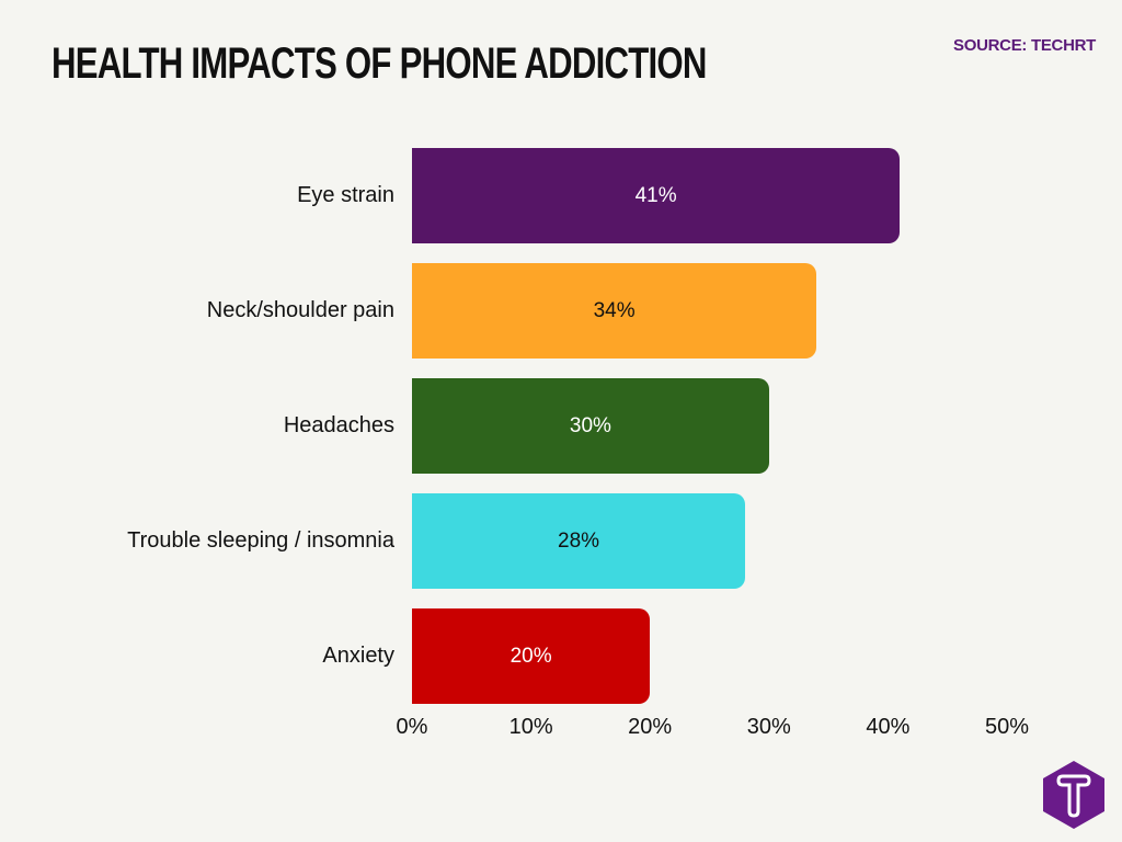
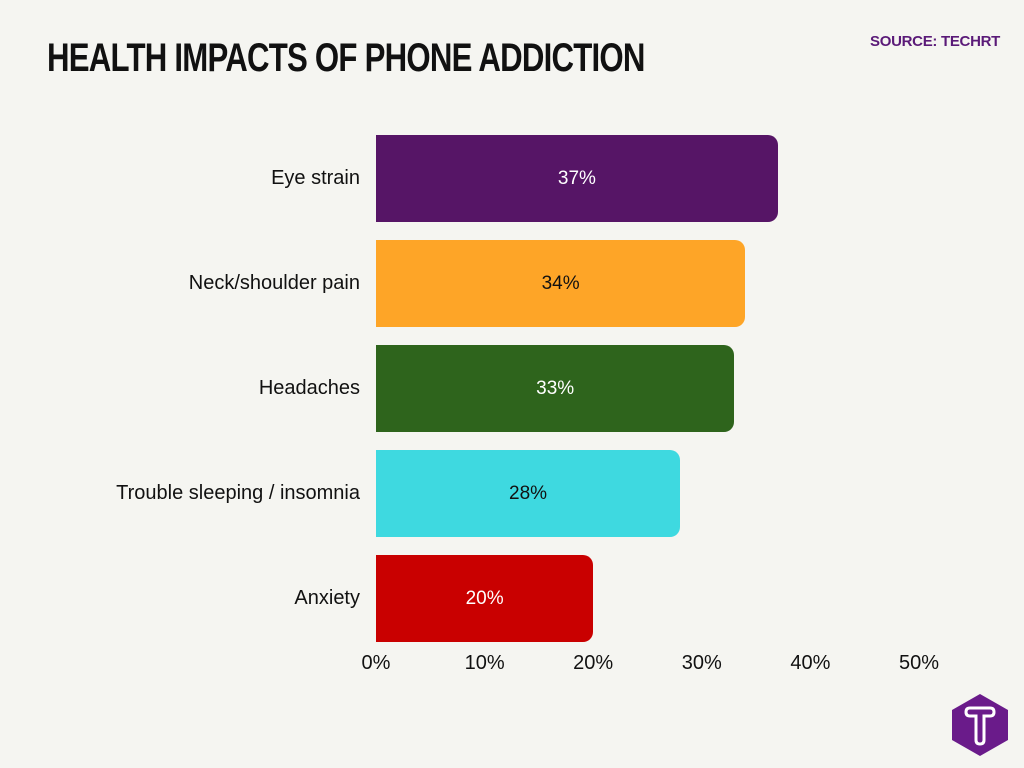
Eye strain: 41% -> 37%
Headaches: 30% -> 33%
